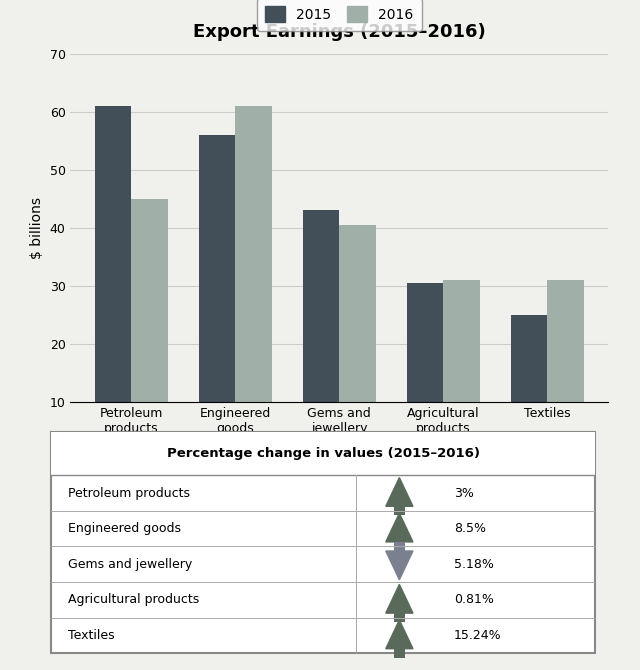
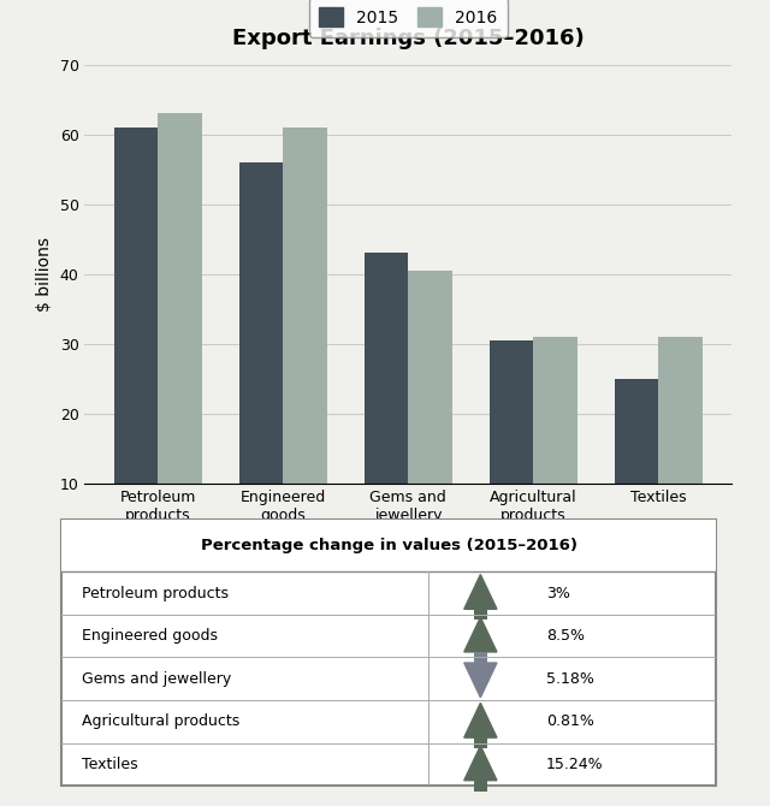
2016/Petroleum products: 45.0 -> 63.0
